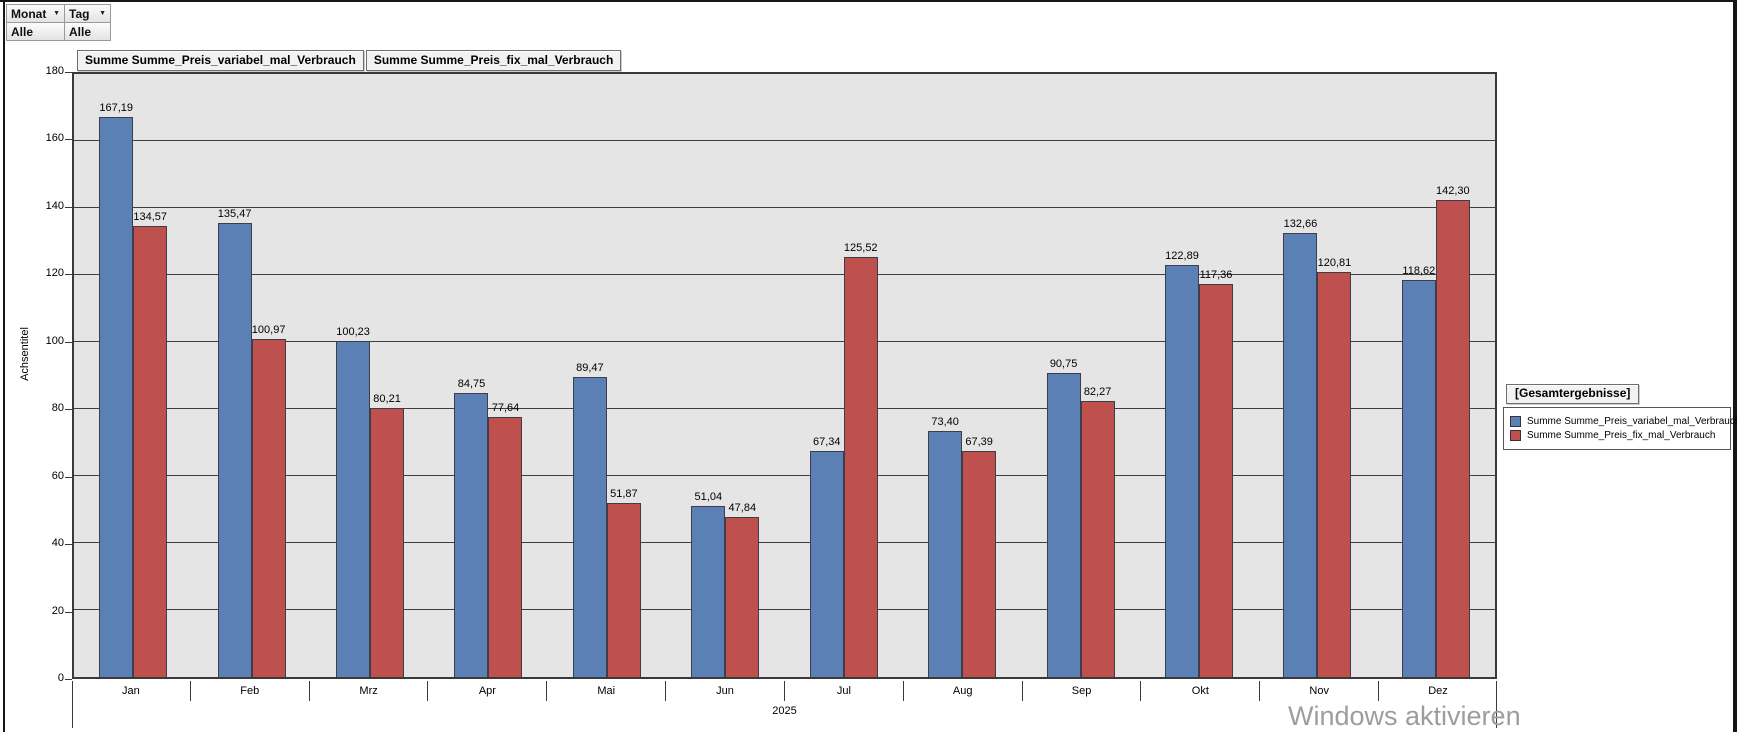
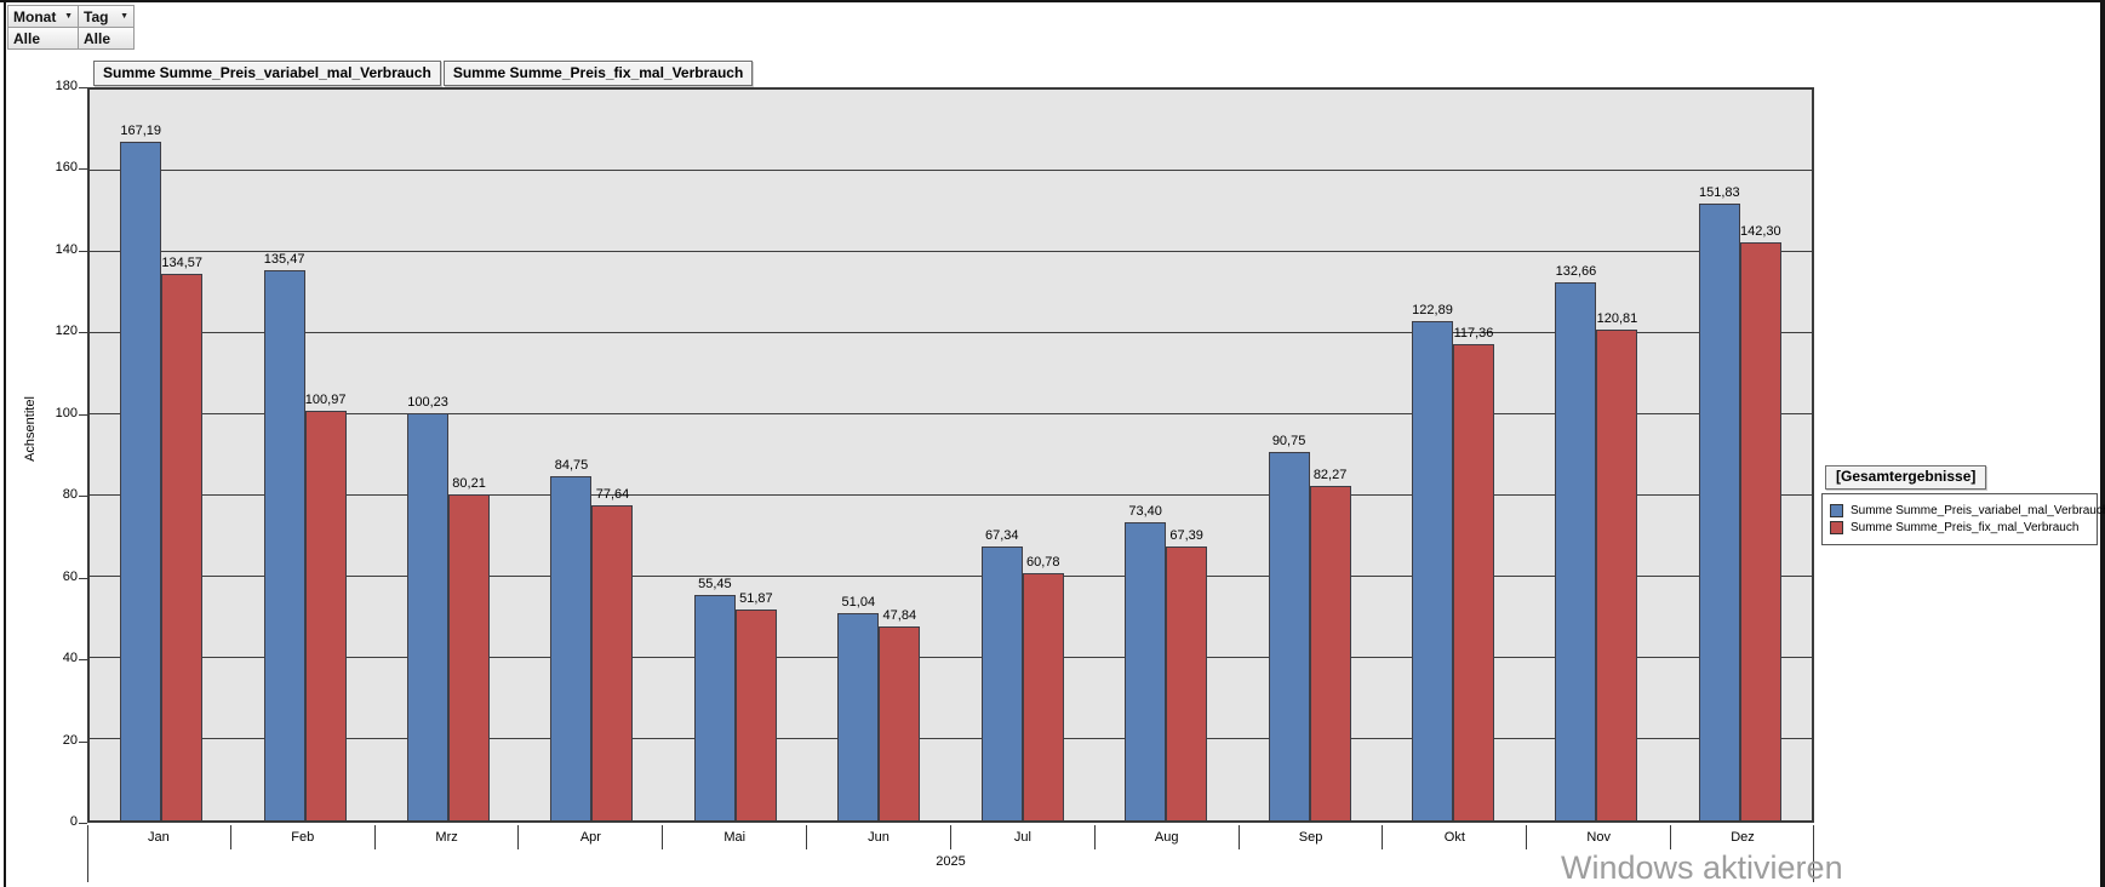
Summe Summe_Preis_variabel_mal_Verbrauch/Mai: 89,47 -> 55,45
Summe Summe_Preis_fix_mal_Verbrauch/Jul: 125,52 -> 60,78
Summe Summe_Preis_variabel_mal_Verbrauch/Dez: 118,62 -> 151,83
